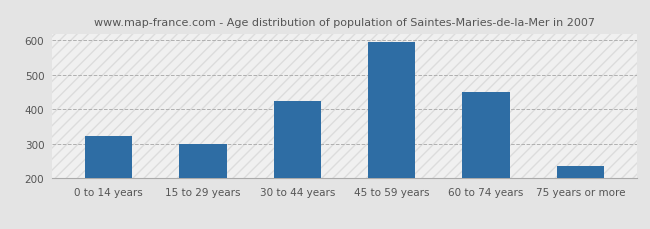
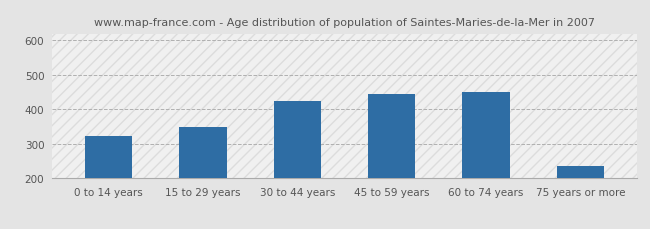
15 to 29 years: 300 -> 350
45 to 59 years: 596 -> 445
